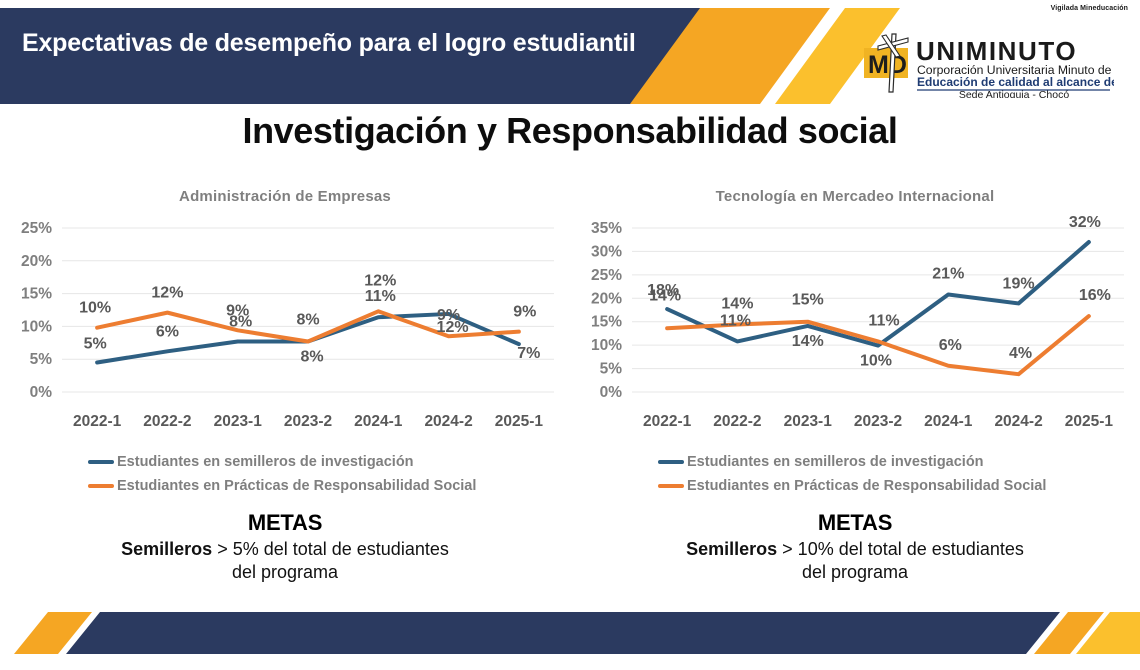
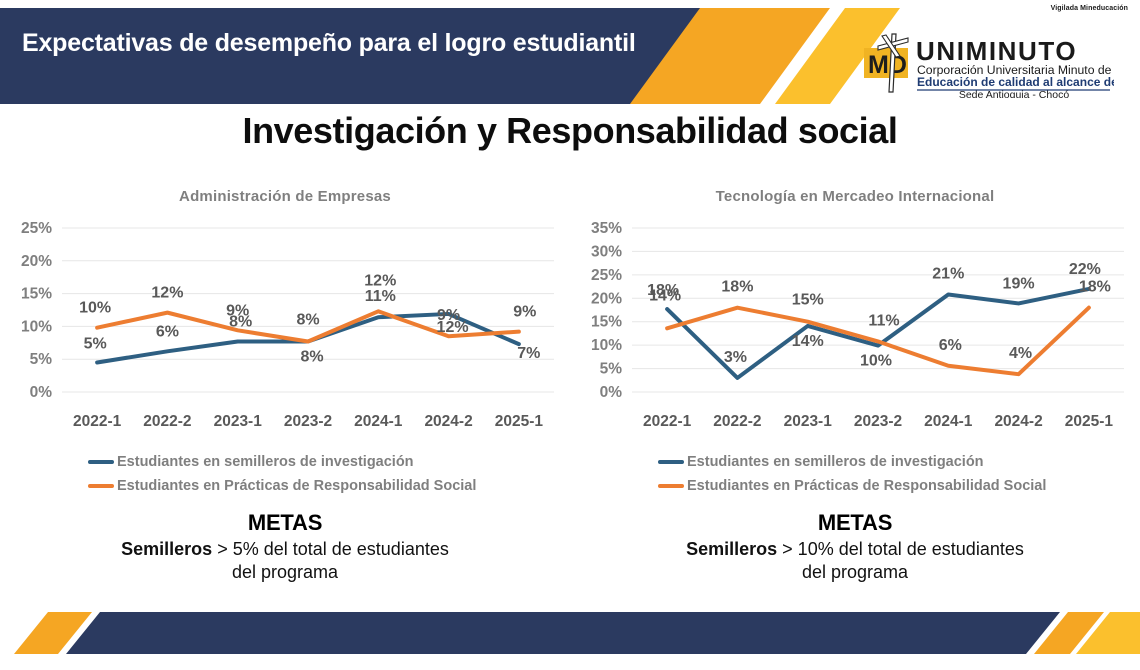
Tecnología en Mercadeo Internacional/Estudiantes en semilleros de investigación/2022-2: 11% -> 3%
Tecnología en Mercadeo Internacional/Estudiantes en Prácticas de Responsabilidad Social/2022-2: 14% -> 18%
Tecnología en Mercadeo Internacional/Estudiantes en semilleros de investigación/2025-1: 32% -> 22%
Tecnología en Mercadeo Internacional/Estudiantes en Prácticas de Responsabilidad Social/2025-1: 16% -> 18%
